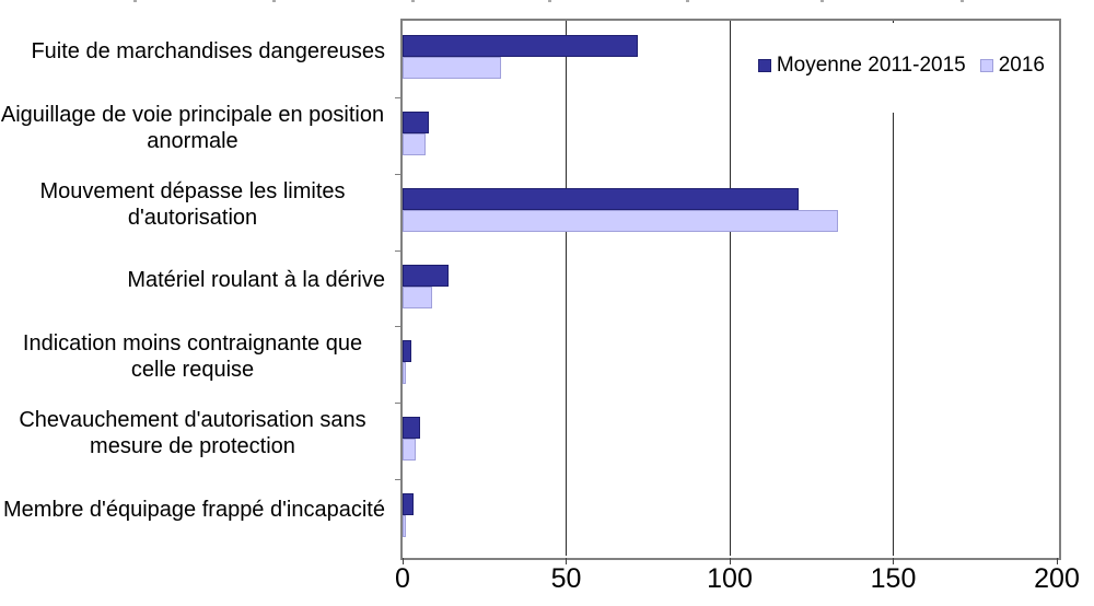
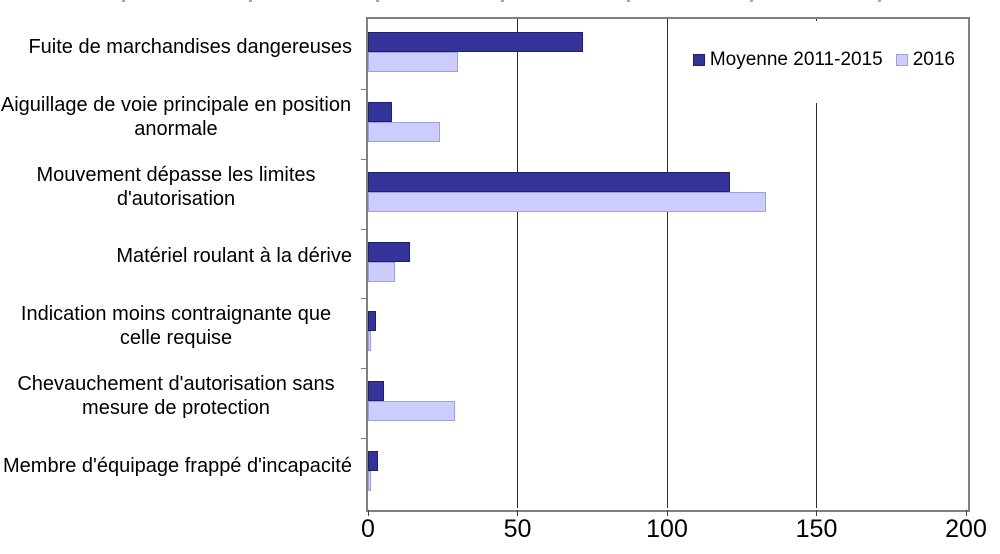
2016/Aiguillage de voie principale en position anormale: 7 -> 24
2016/Chevauchement d'autorisation sans mesure de protection: 4 -> 29
